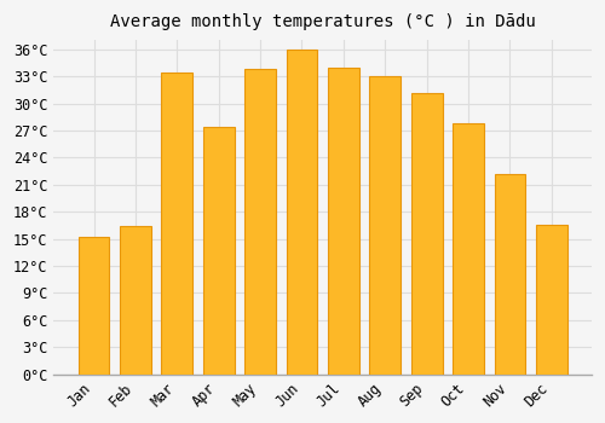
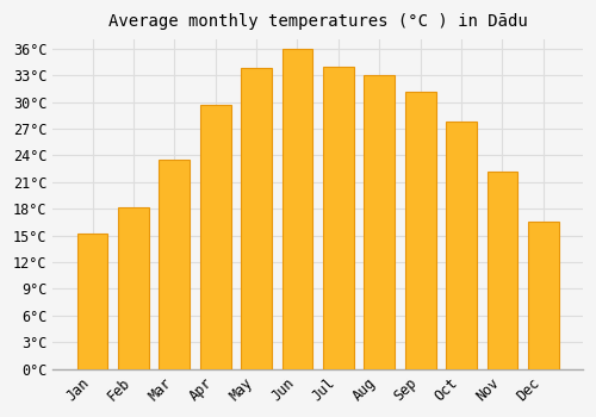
Feb: 16.4°C -> 18.2°C
Mar: 33.4°C -> 23.5°C
Apr: 27.4°C -> 29.7°C
